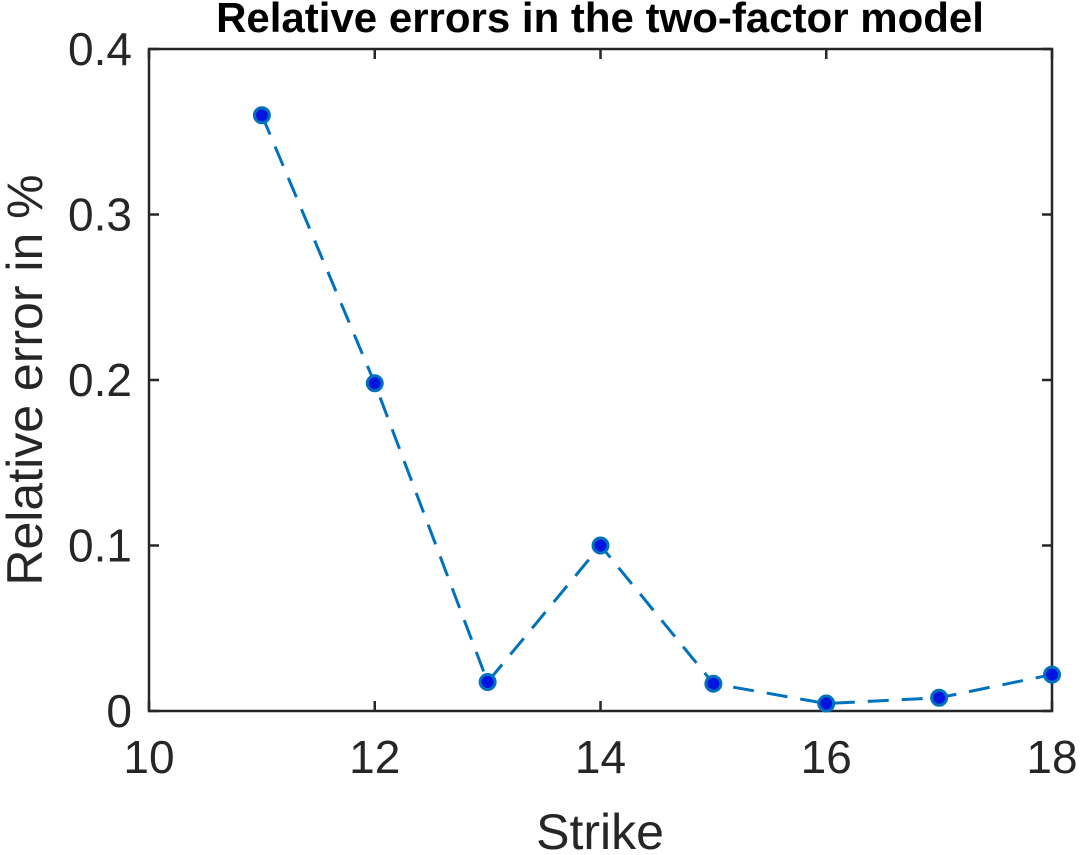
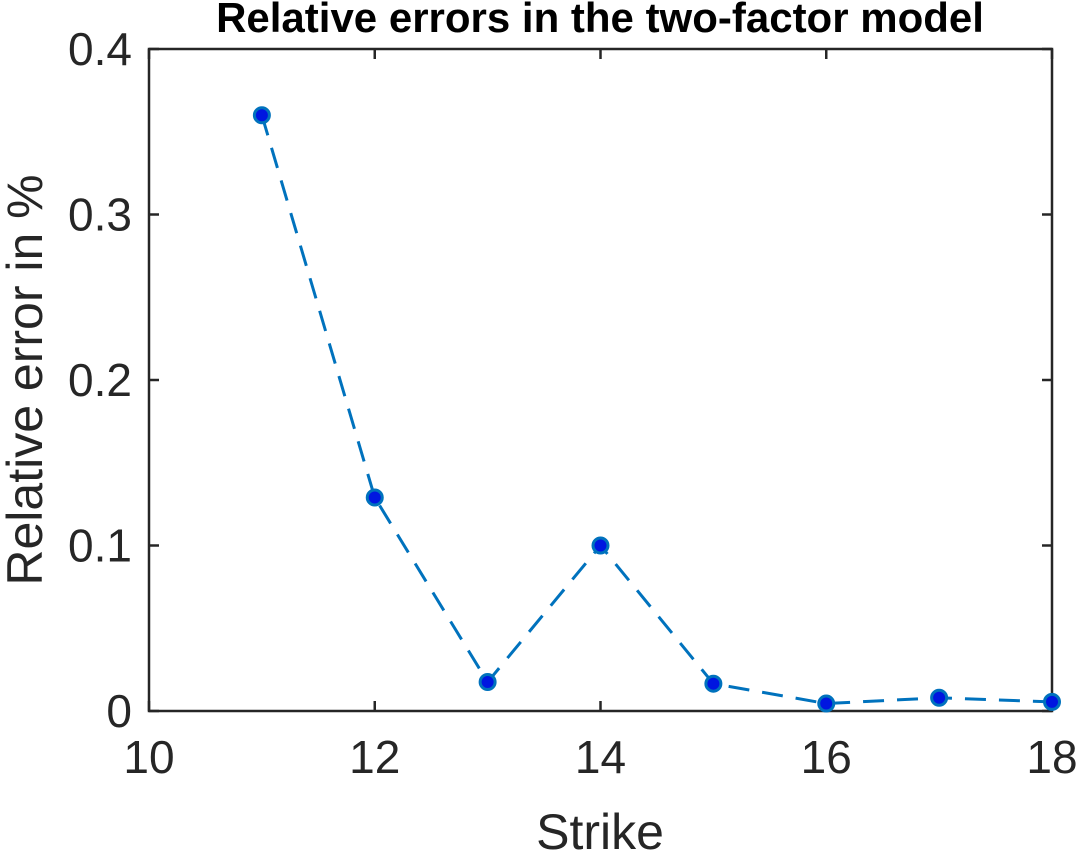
12: 0.198 -> 0.129
18: 0.022 -> 0.005
